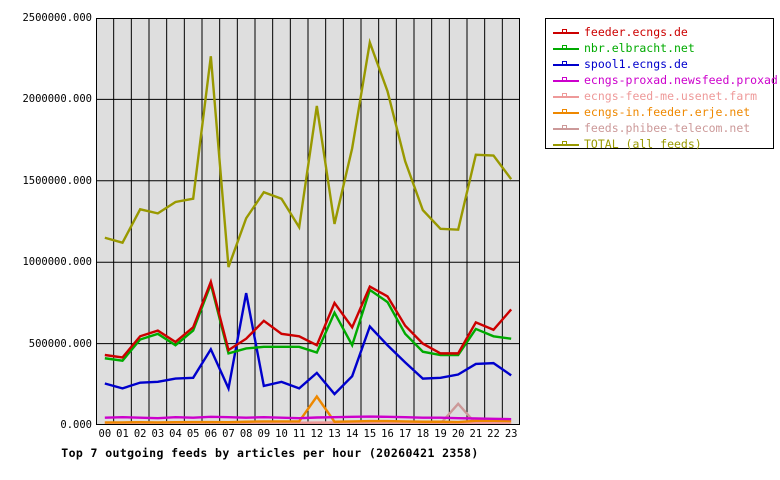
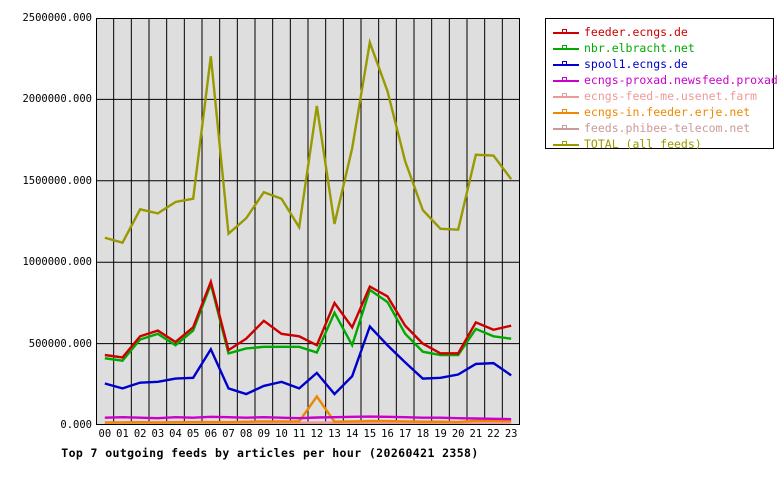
TOTAL (all feeds)/07: 970000 -> 1180000
spool1.ecngs.de/08: 810000 -> 190000
feeds.phibee-telecom.net/20: 130000 -> 10000
feeder.ecngs.de/23: 710000 -> 610000
